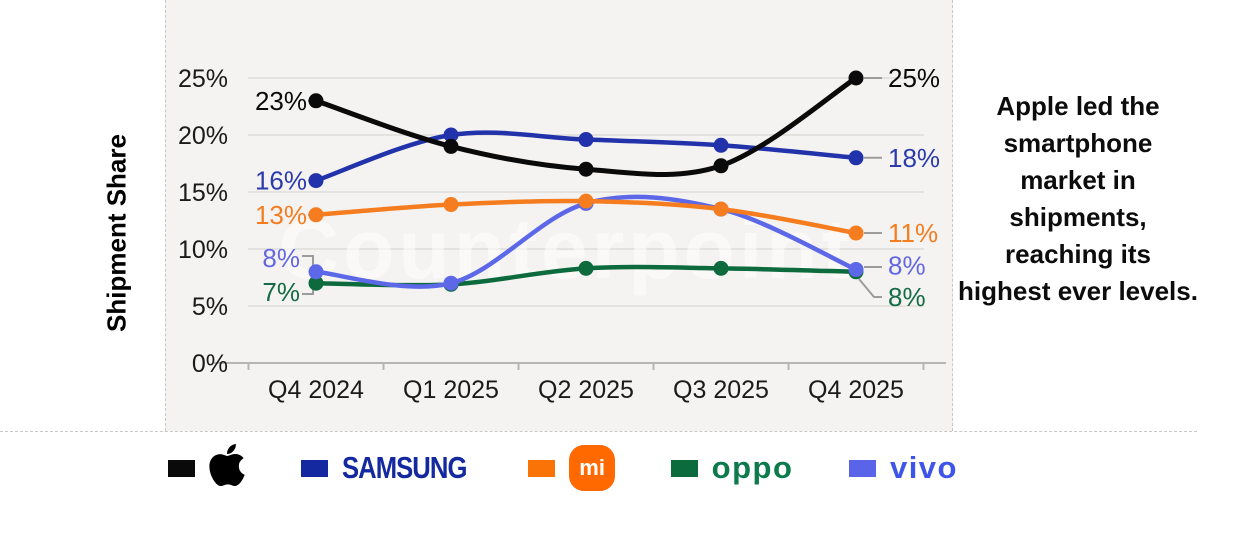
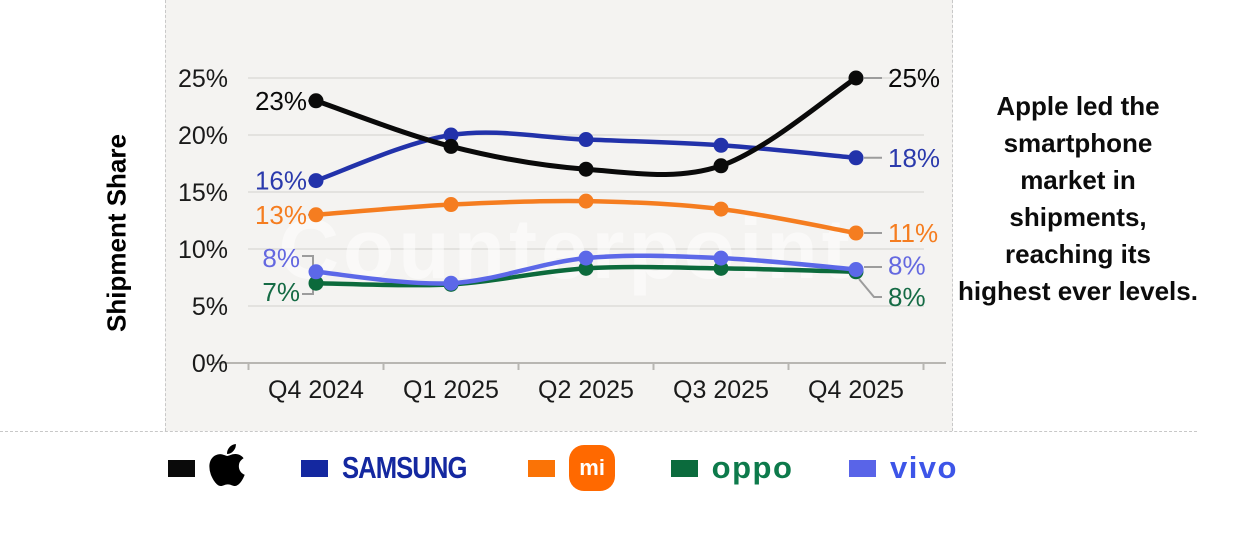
vivo/Q2 2025: 14.0% -> 9.2%
vivo/Q3 2025: 13.5% -> 9.2%
